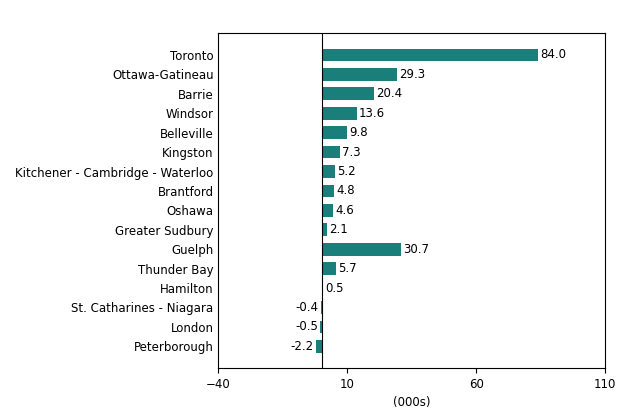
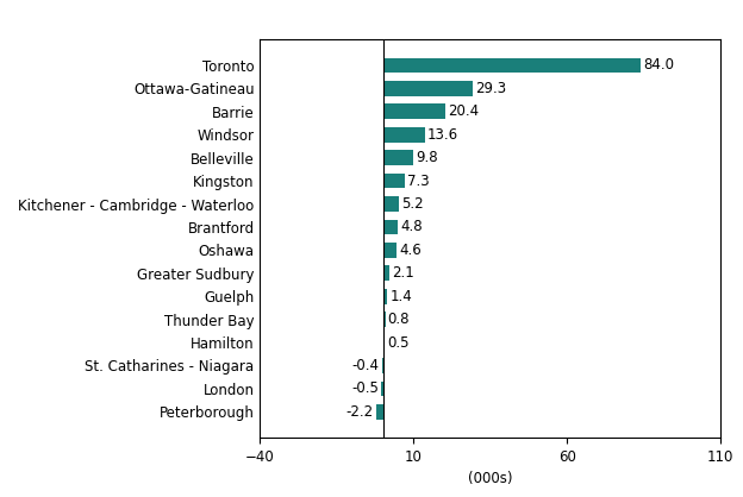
Guelph: 30.7 -> 1.4
Thunder Bay: 5.7 -> 0.8
